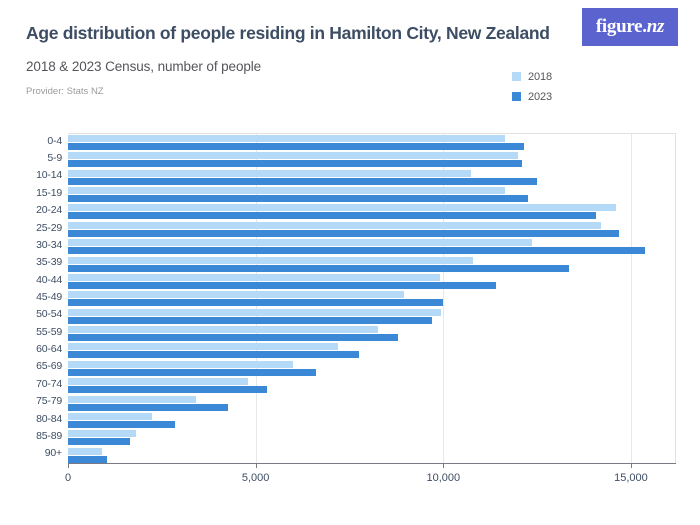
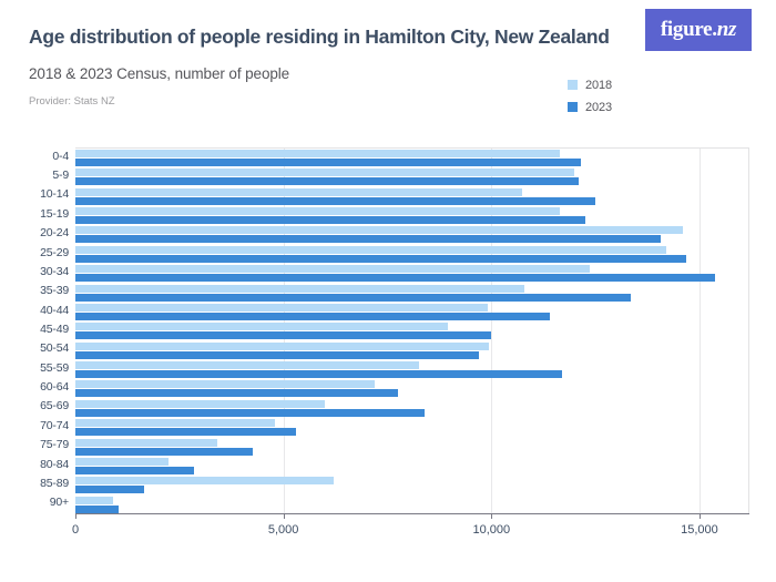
2023/55-59: 8800 -> 11700
2023/65-69: 6600 -> 8400
2018/85-89: 1800 -> 6200
